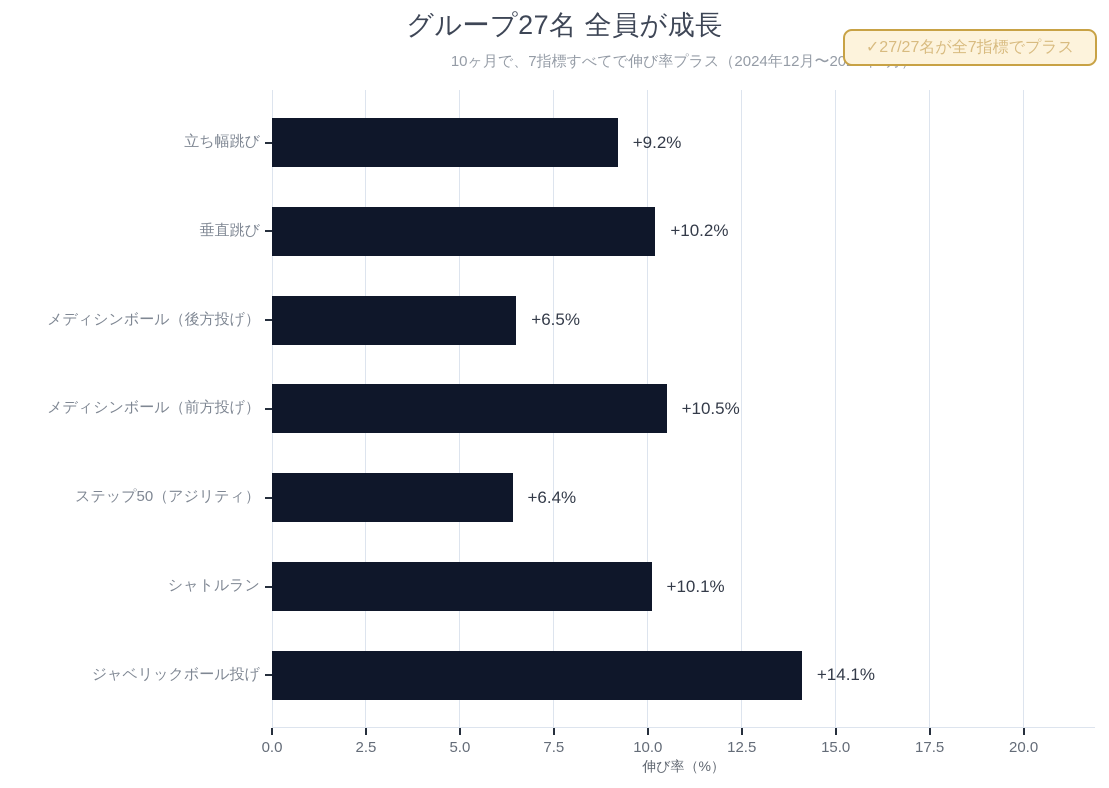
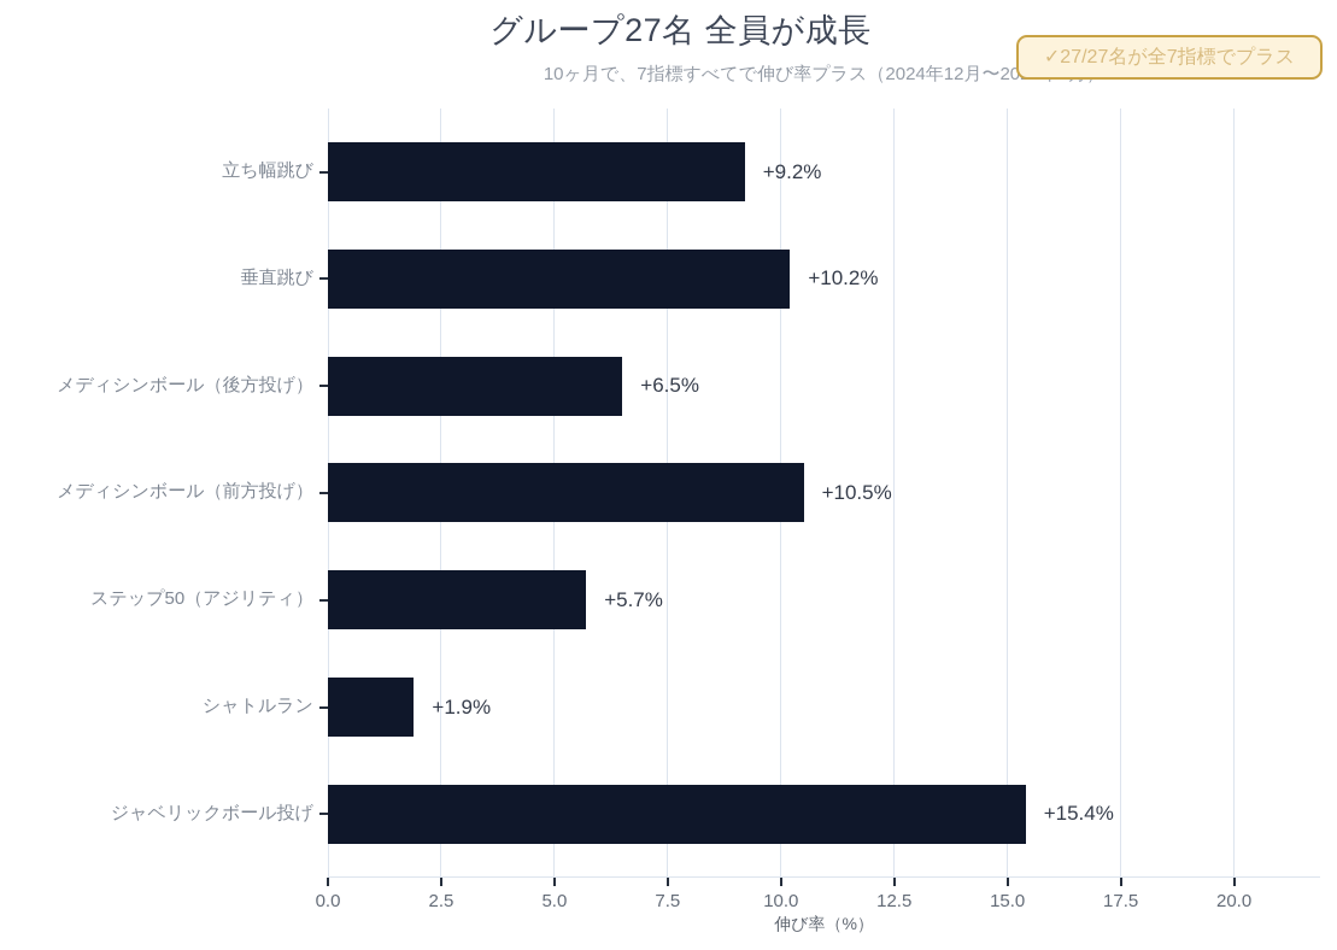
ステップ50（アジリティ）: +6.4% -> +5.7%
シャトルラン: +10.1% -> +1.9%
ジャベリックボール投げ: +14.1% -> +15.4%
